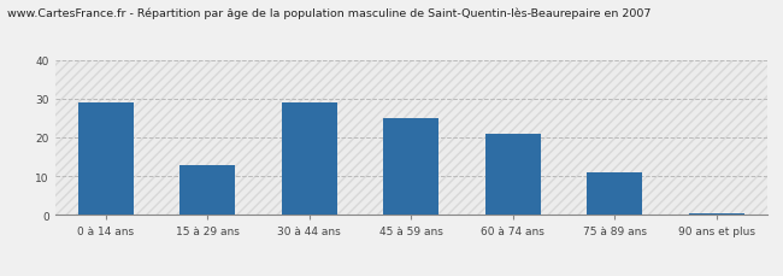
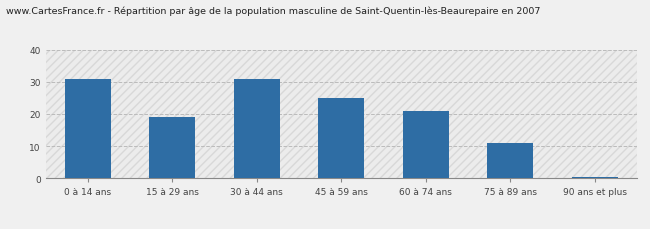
0 à 14 ans: 29.0 -> 31.0
15 à 29 ans: 13.0 -> 19.0
30 à 44 ans: 29.0 -> 31.0
